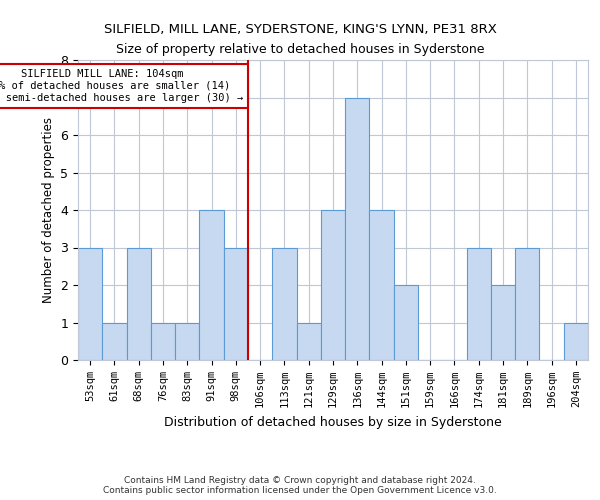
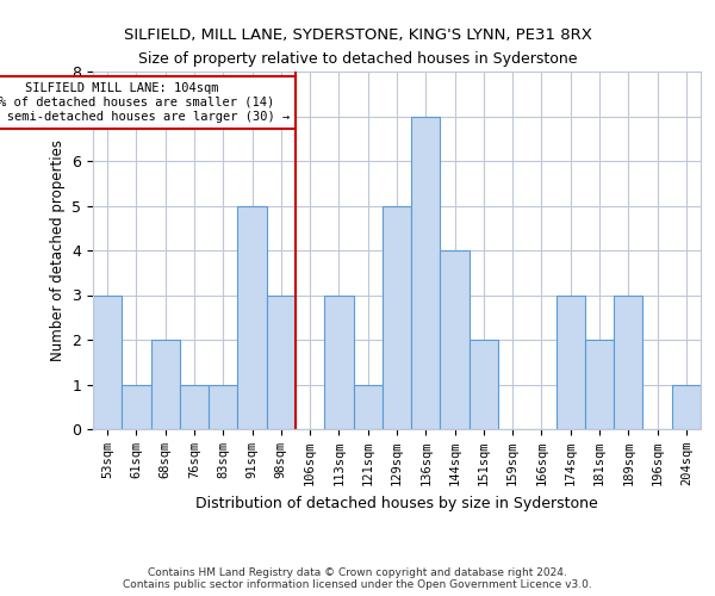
68sqm: 3 -> 2
91sqm: 4 -> 5
129sqm: 4 -> 5
